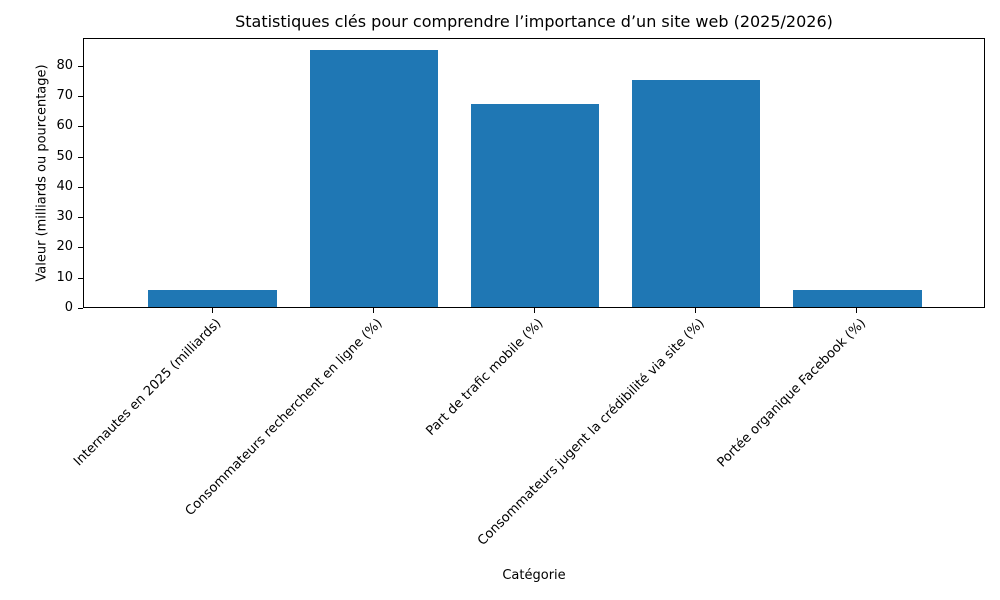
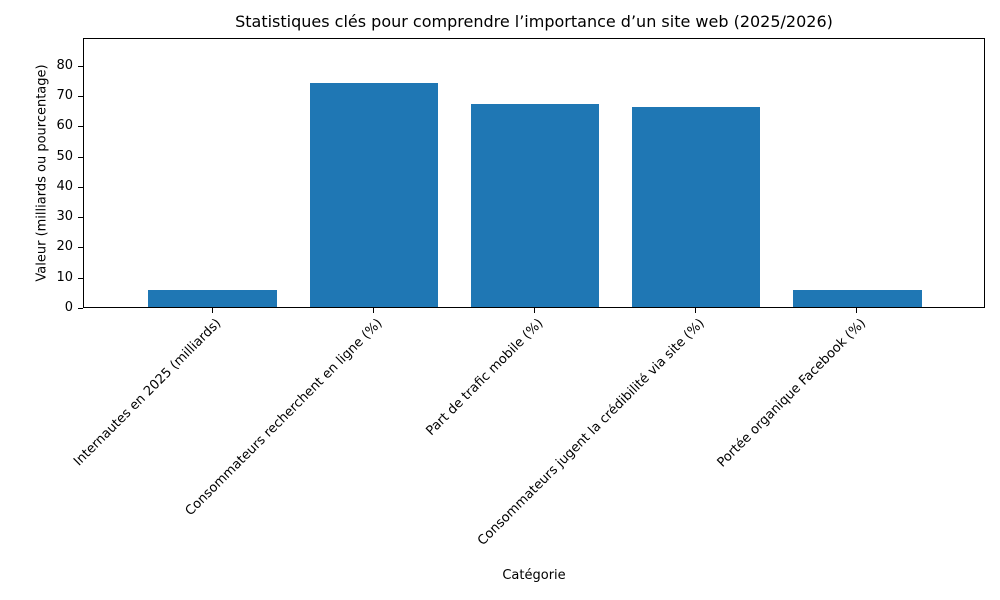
Consommateurs recherchent en ligne (%): 85 -> 74
Consommateurs jugent la crédibilité via site (%): 75 -> 66
